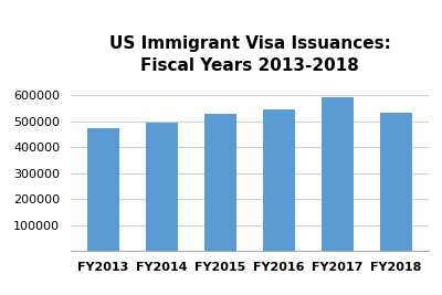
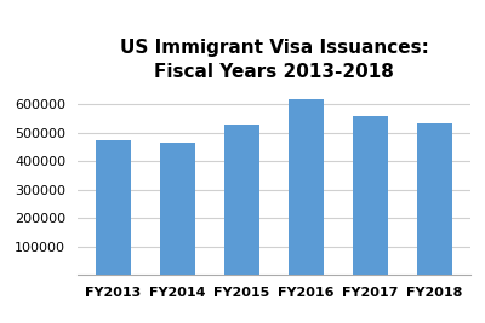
FY2014: 495000 -> 467000
FY2016: 545000 -> 618000
FY2017: 595000 -> 560000
